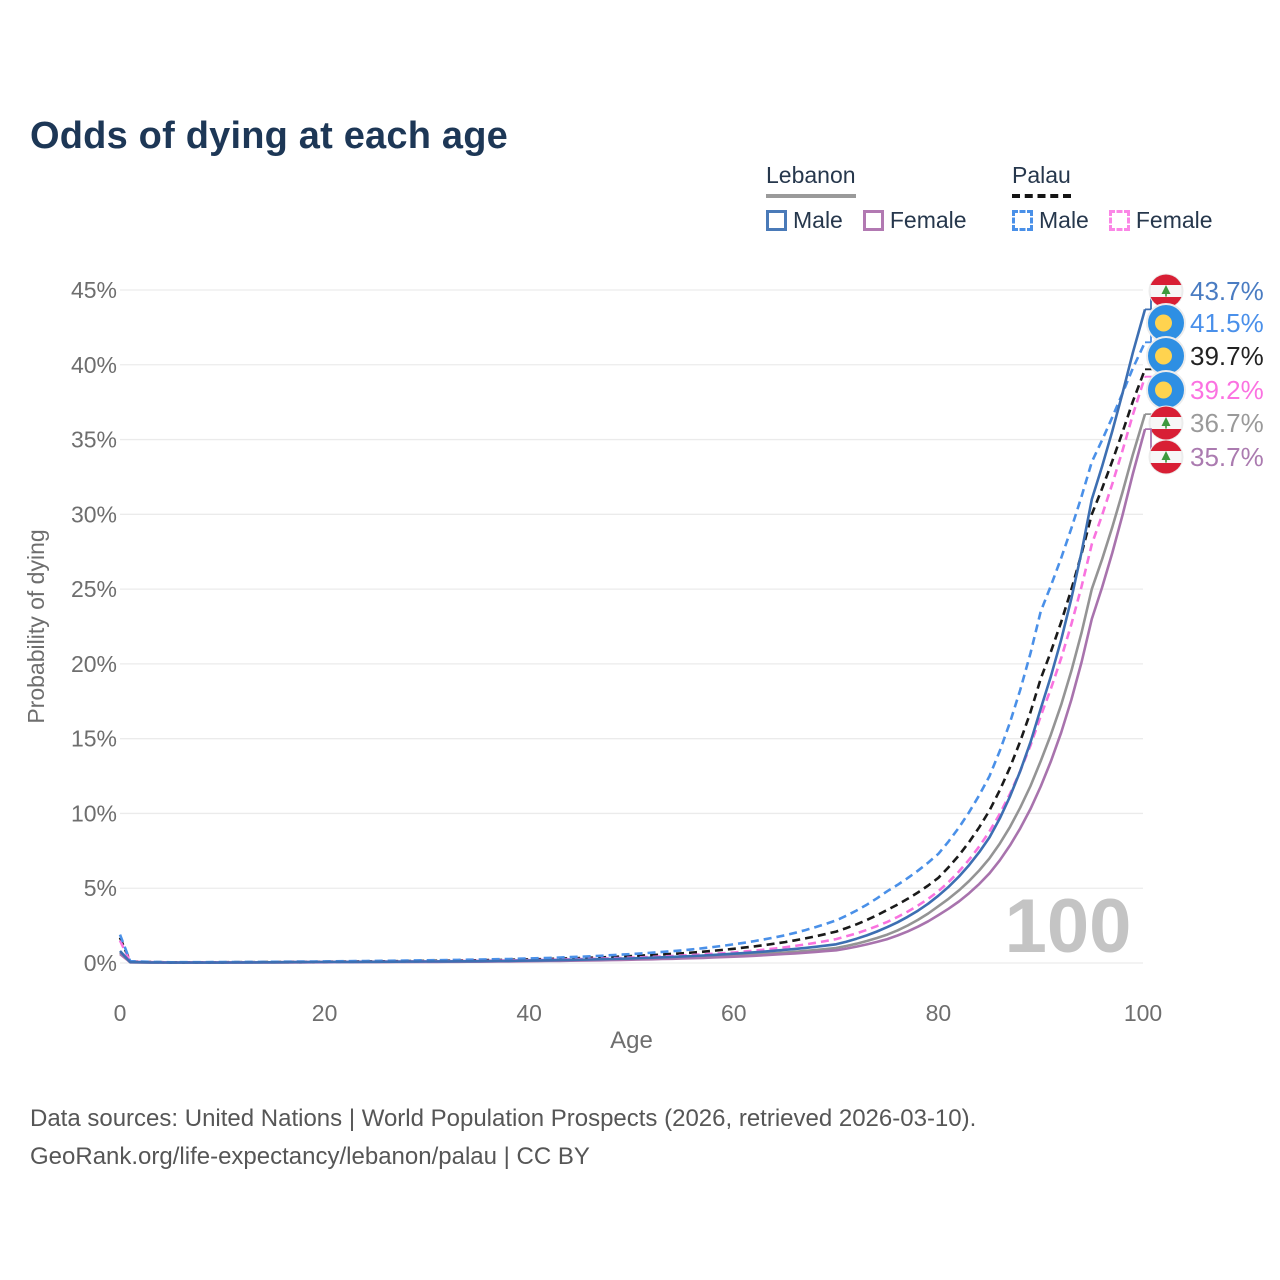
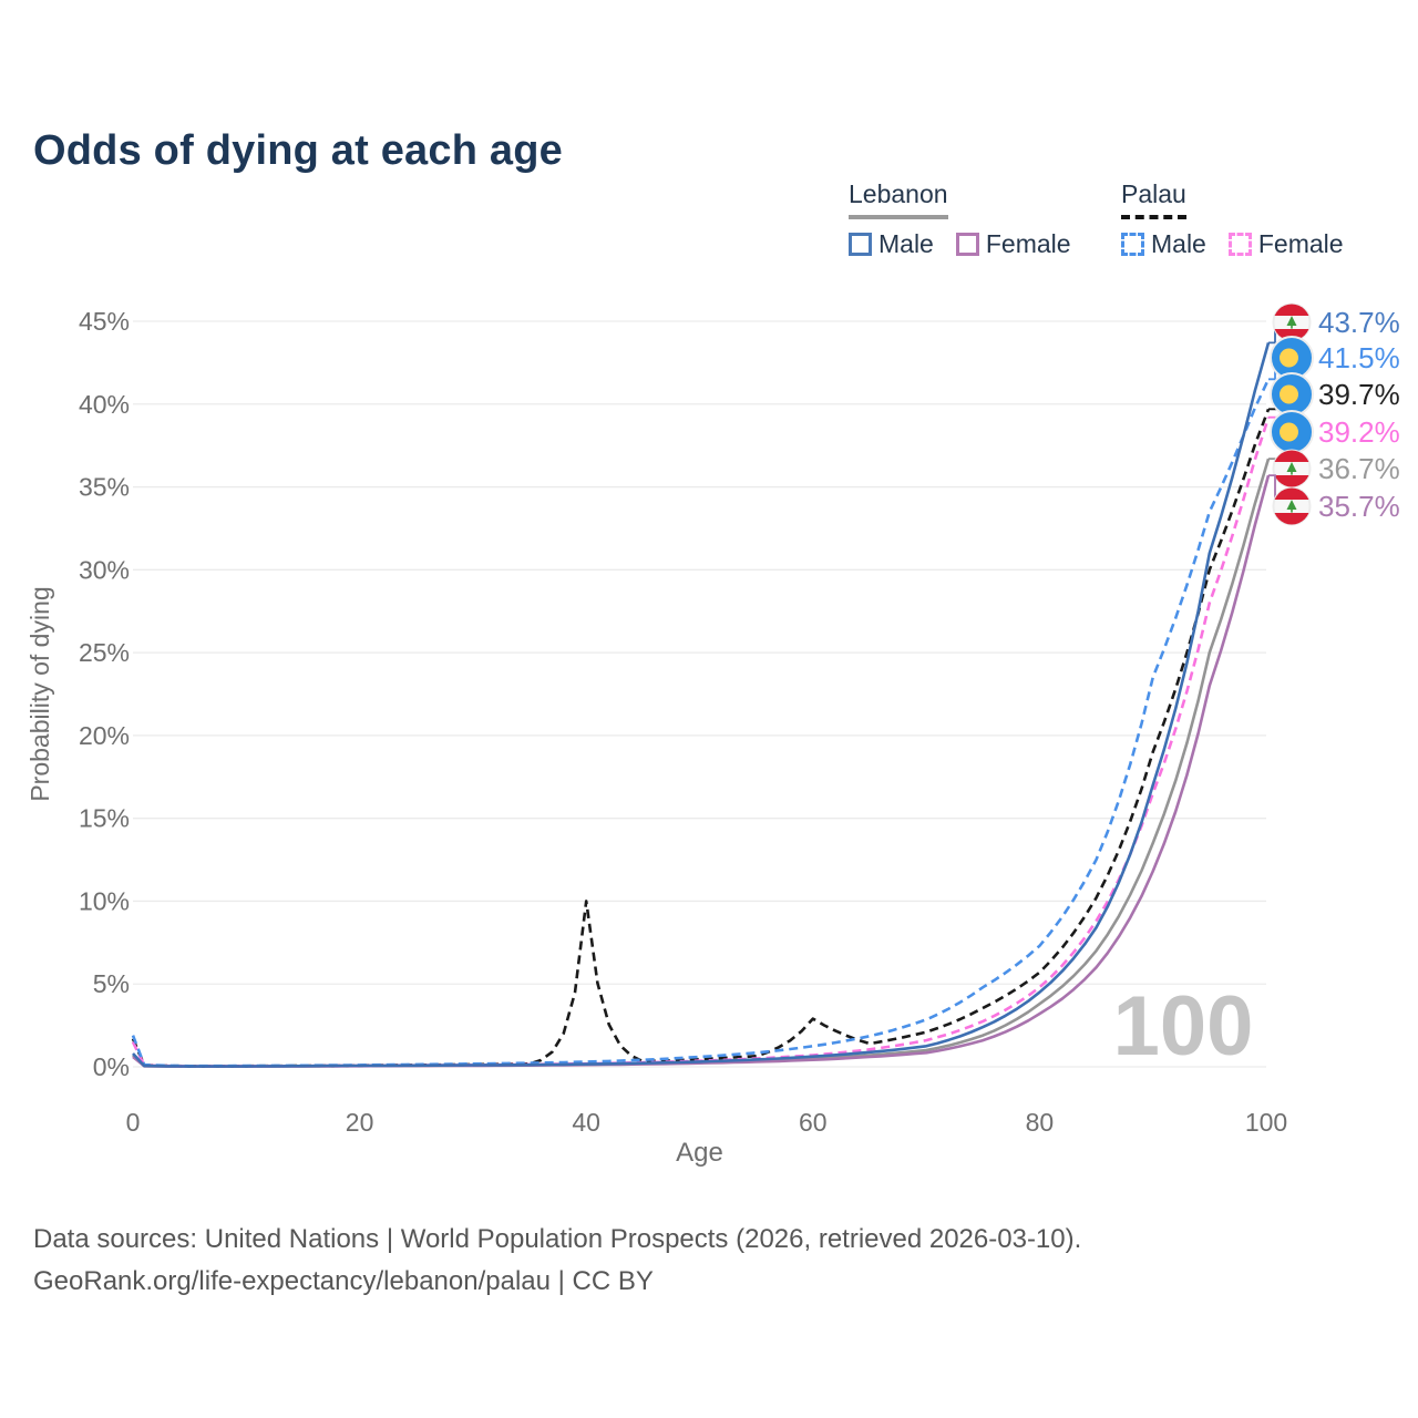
Palau/40: 0.2% -> 10.0%
Palau/60: 0.9% -> 2.9%
